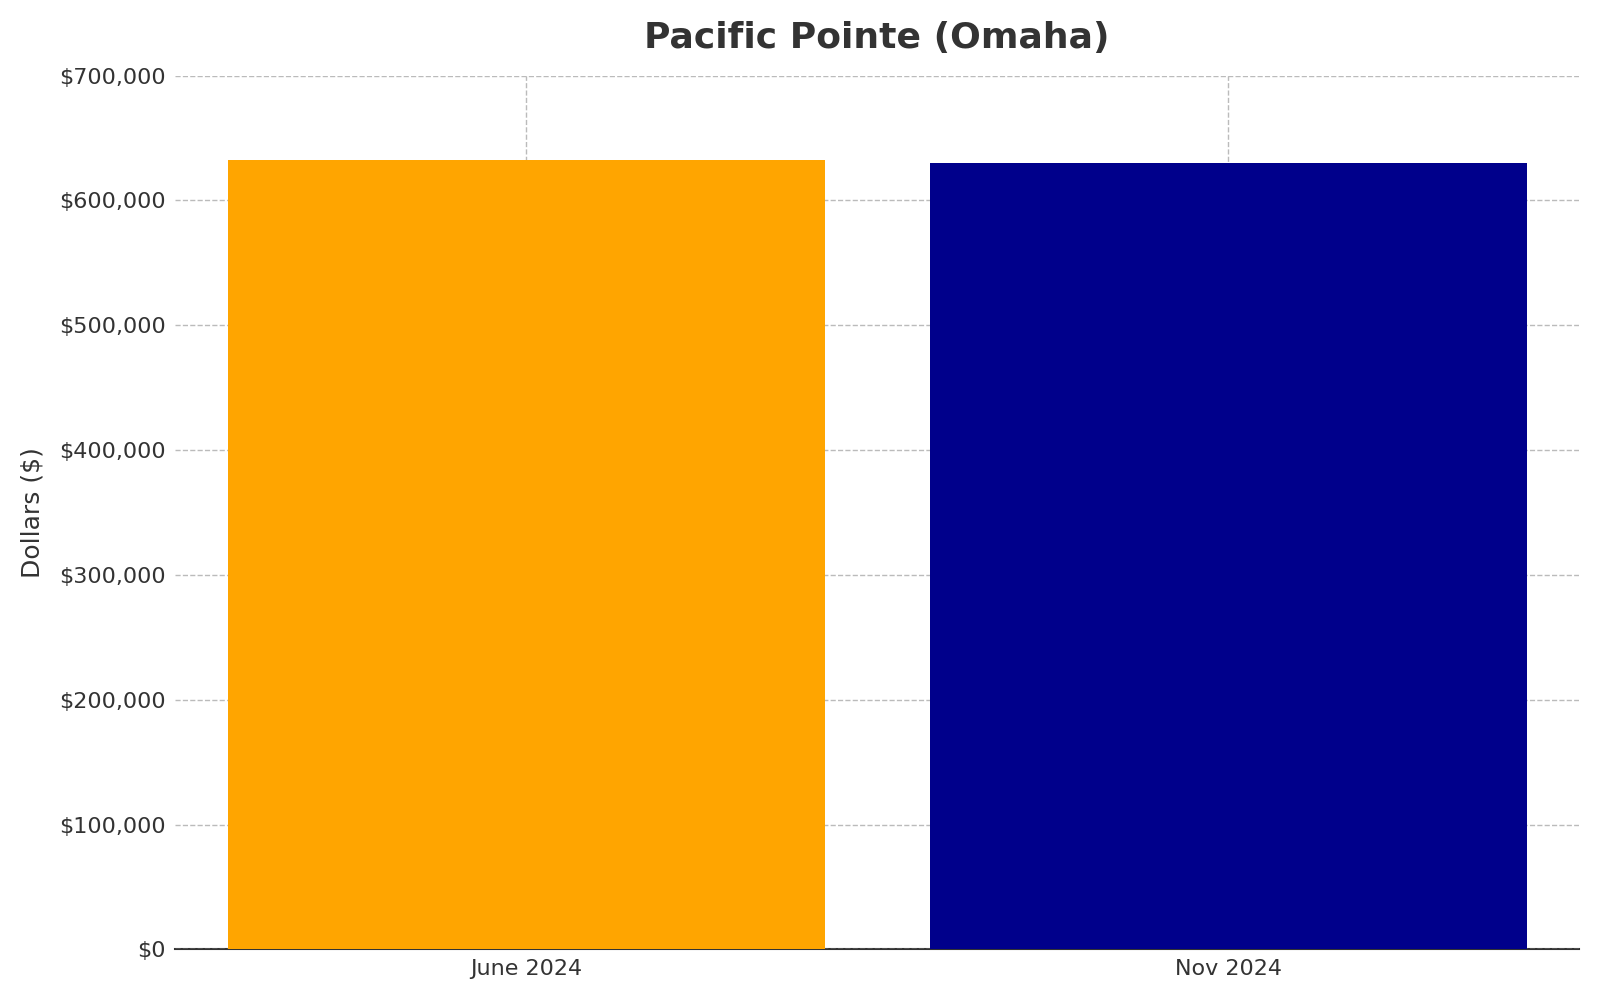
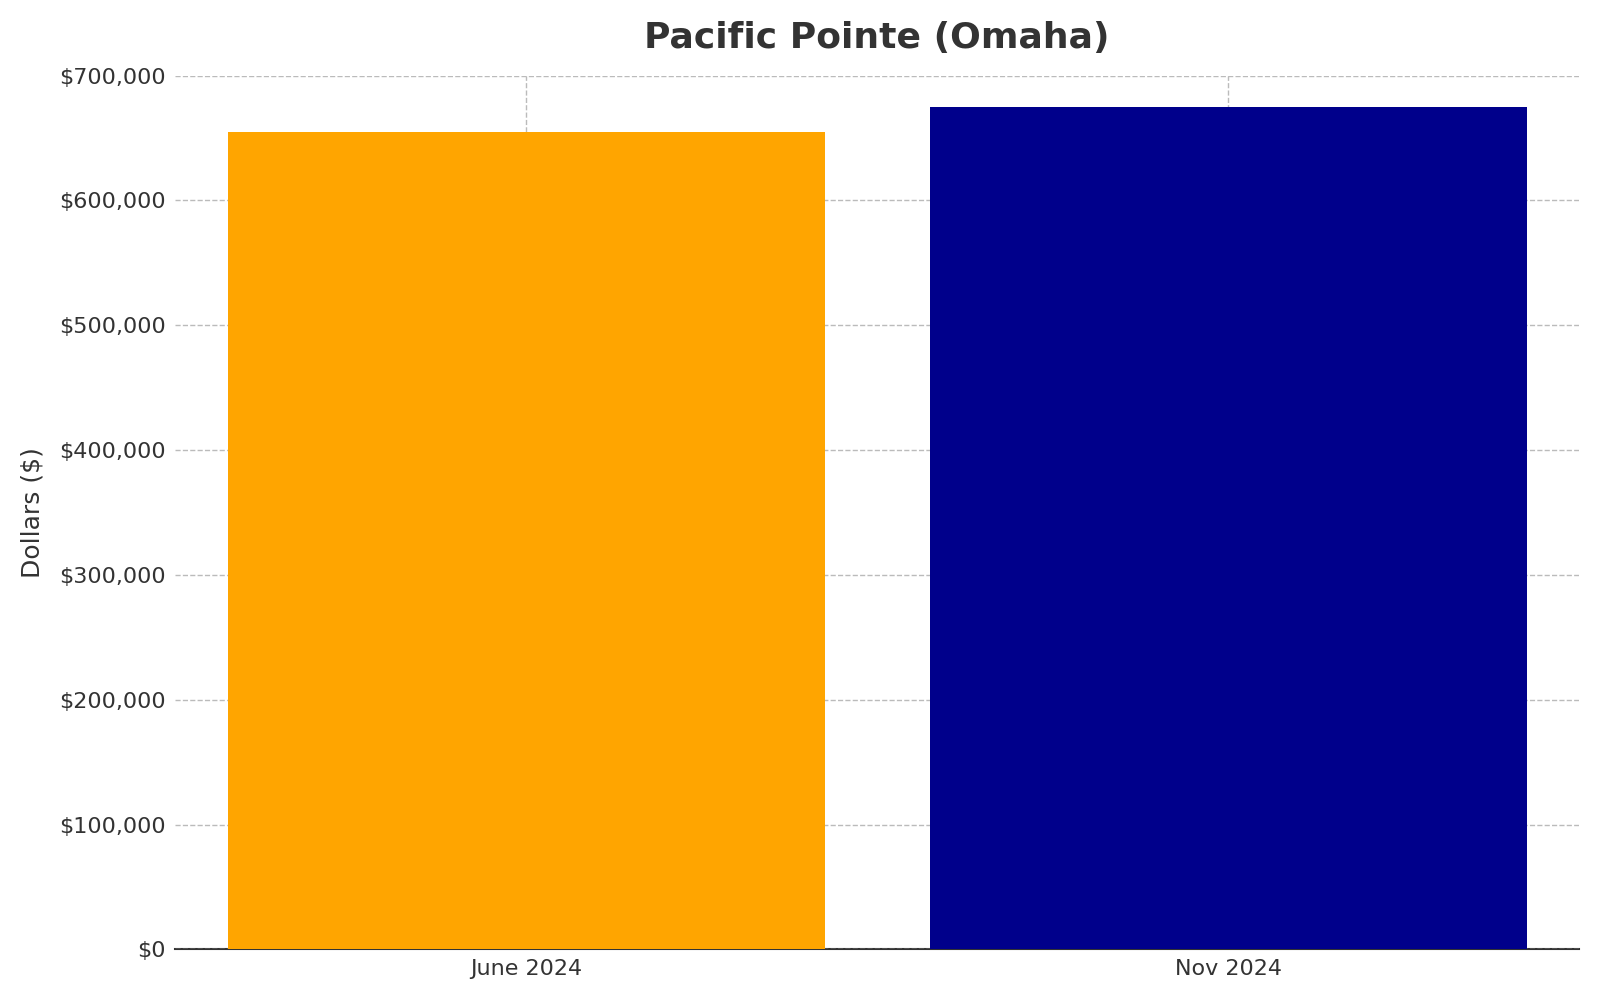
June 2024: $632,000 -> $655,000
Nov 2024: $630,000 -> $675,000
